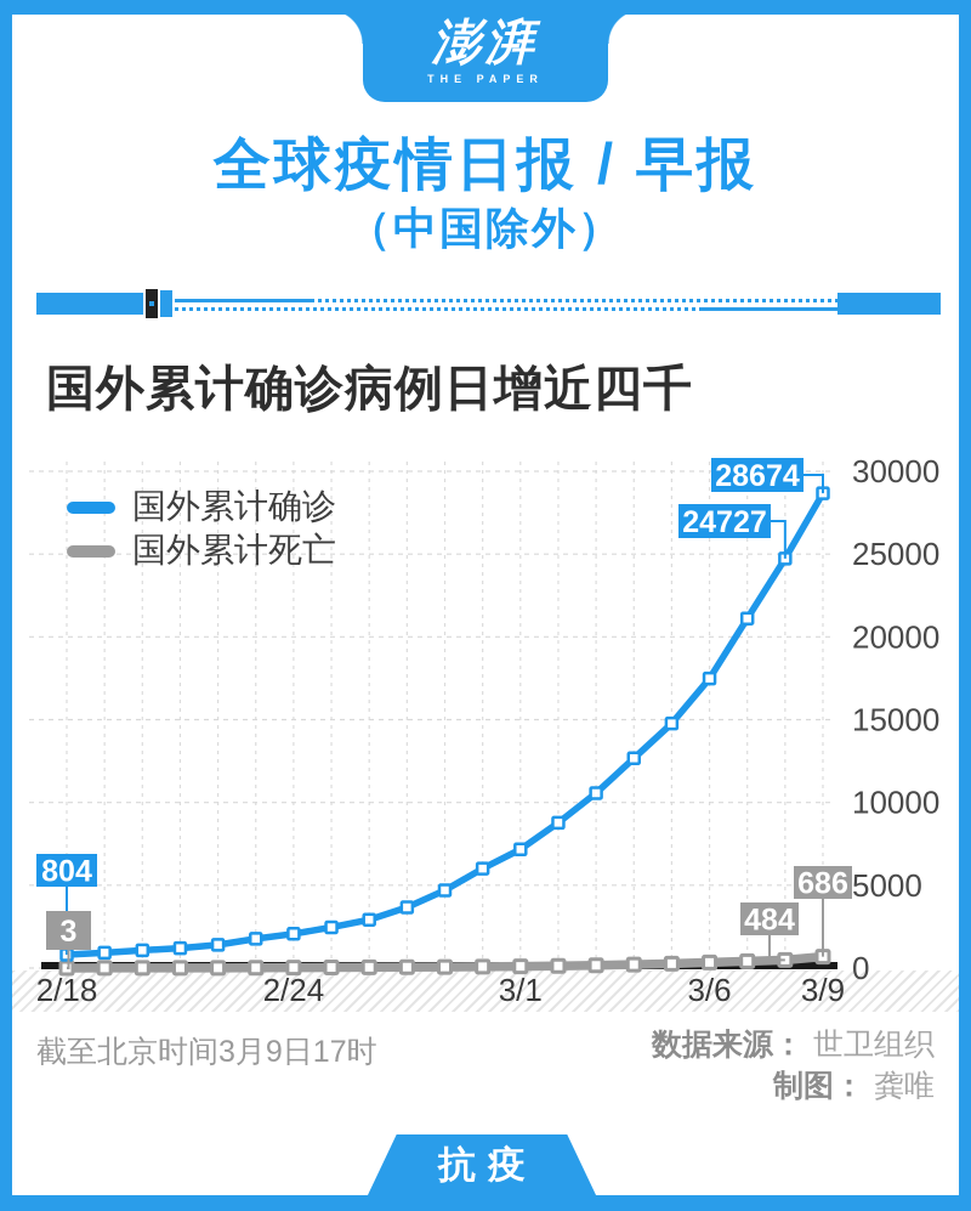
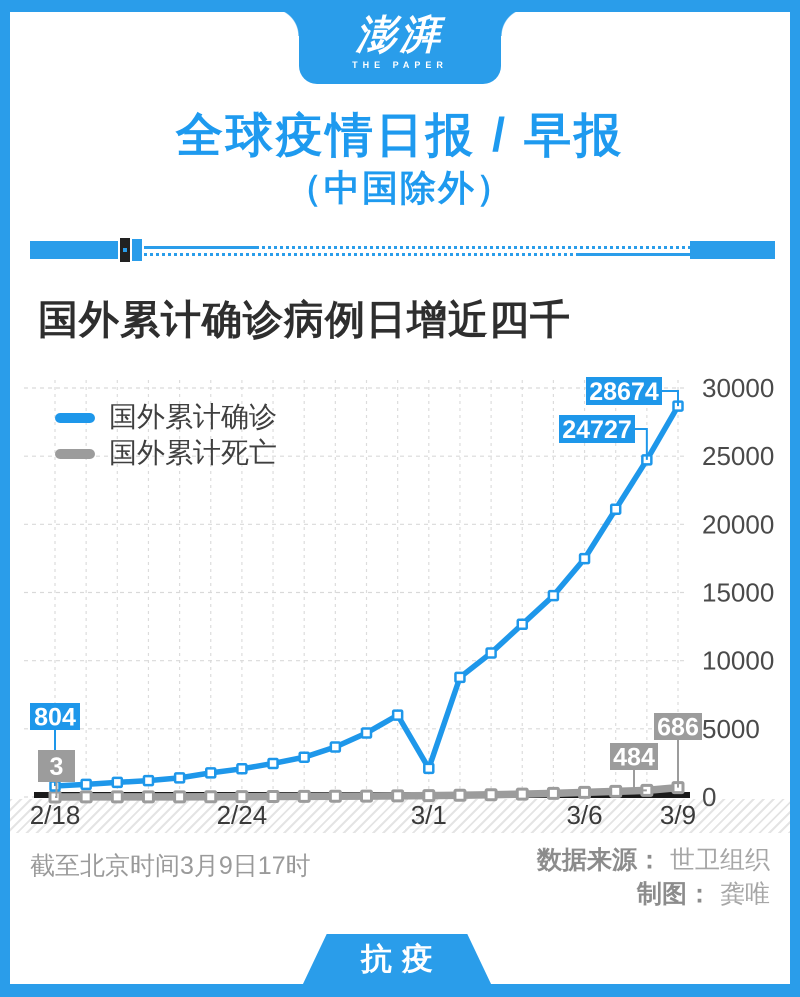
国外累计确诊/3/1: 7200 -> 2100
